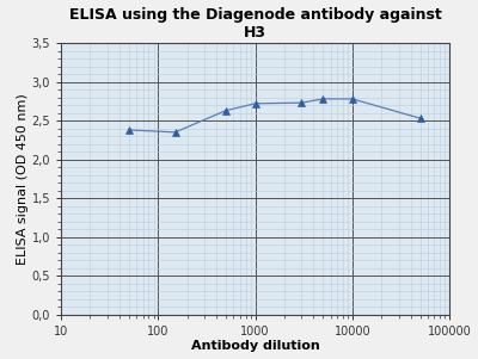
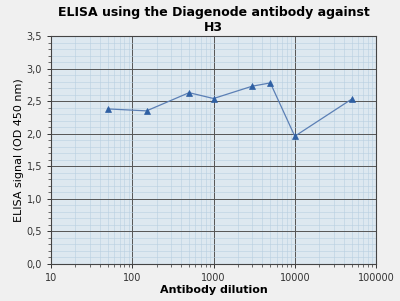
1000: 2,72 -> 2,54
10000: 2,78 -> 1,96
